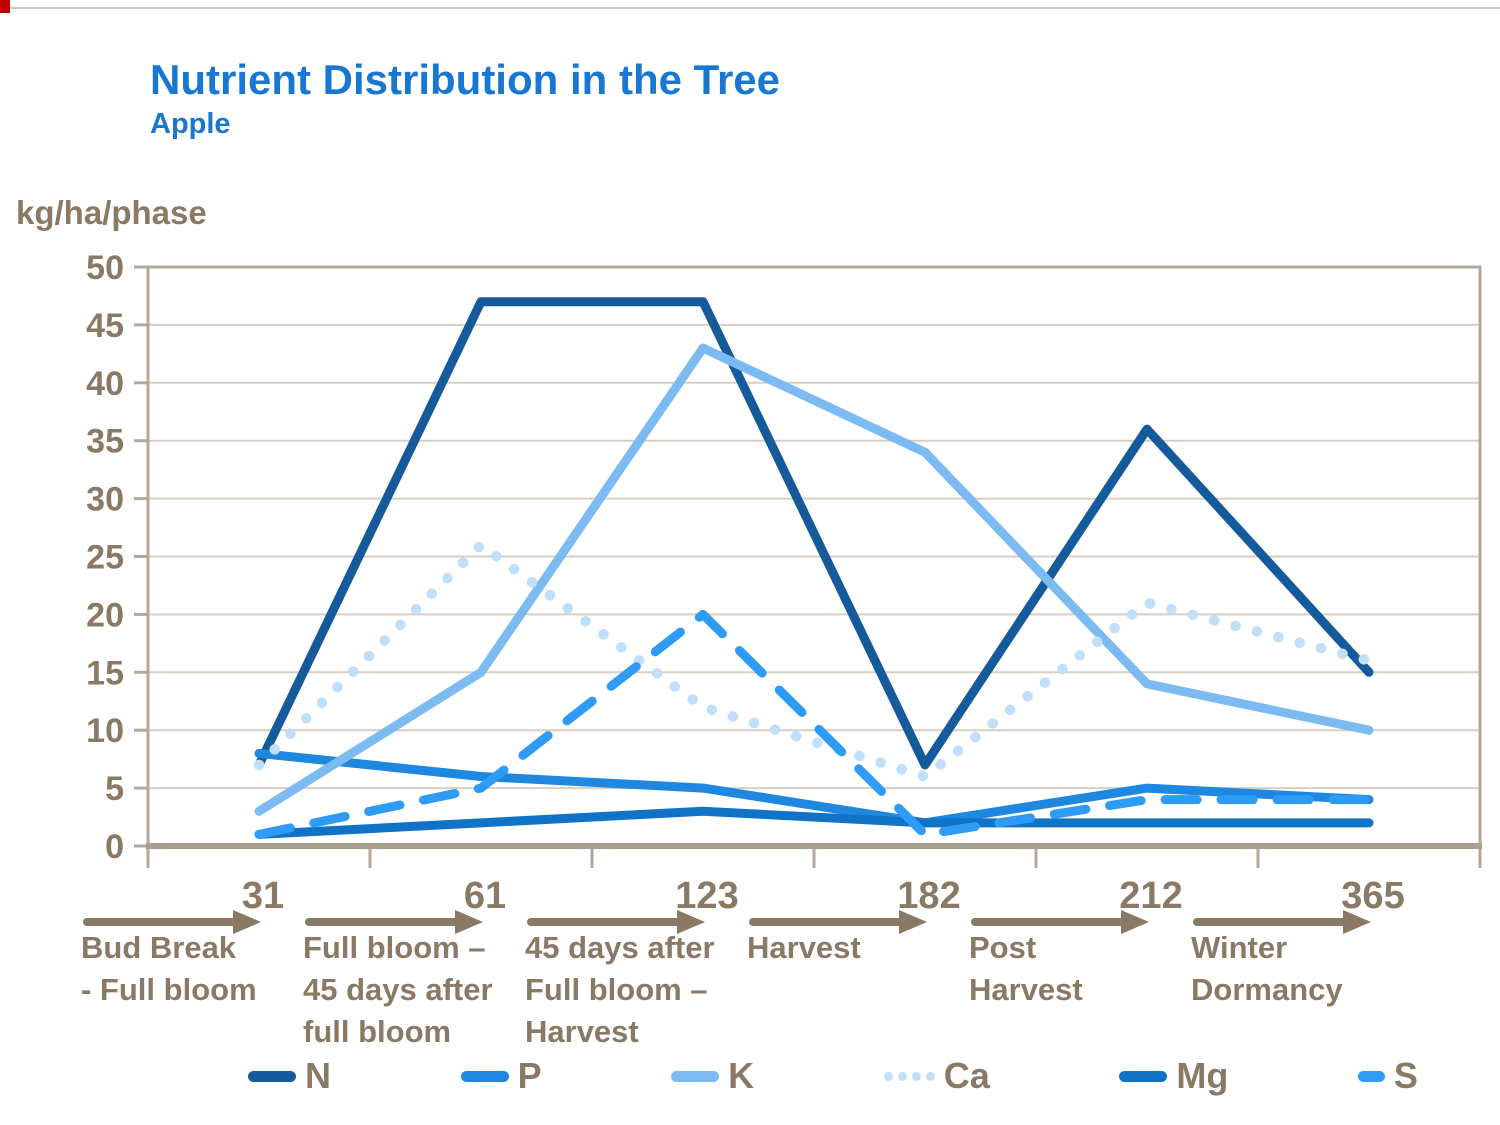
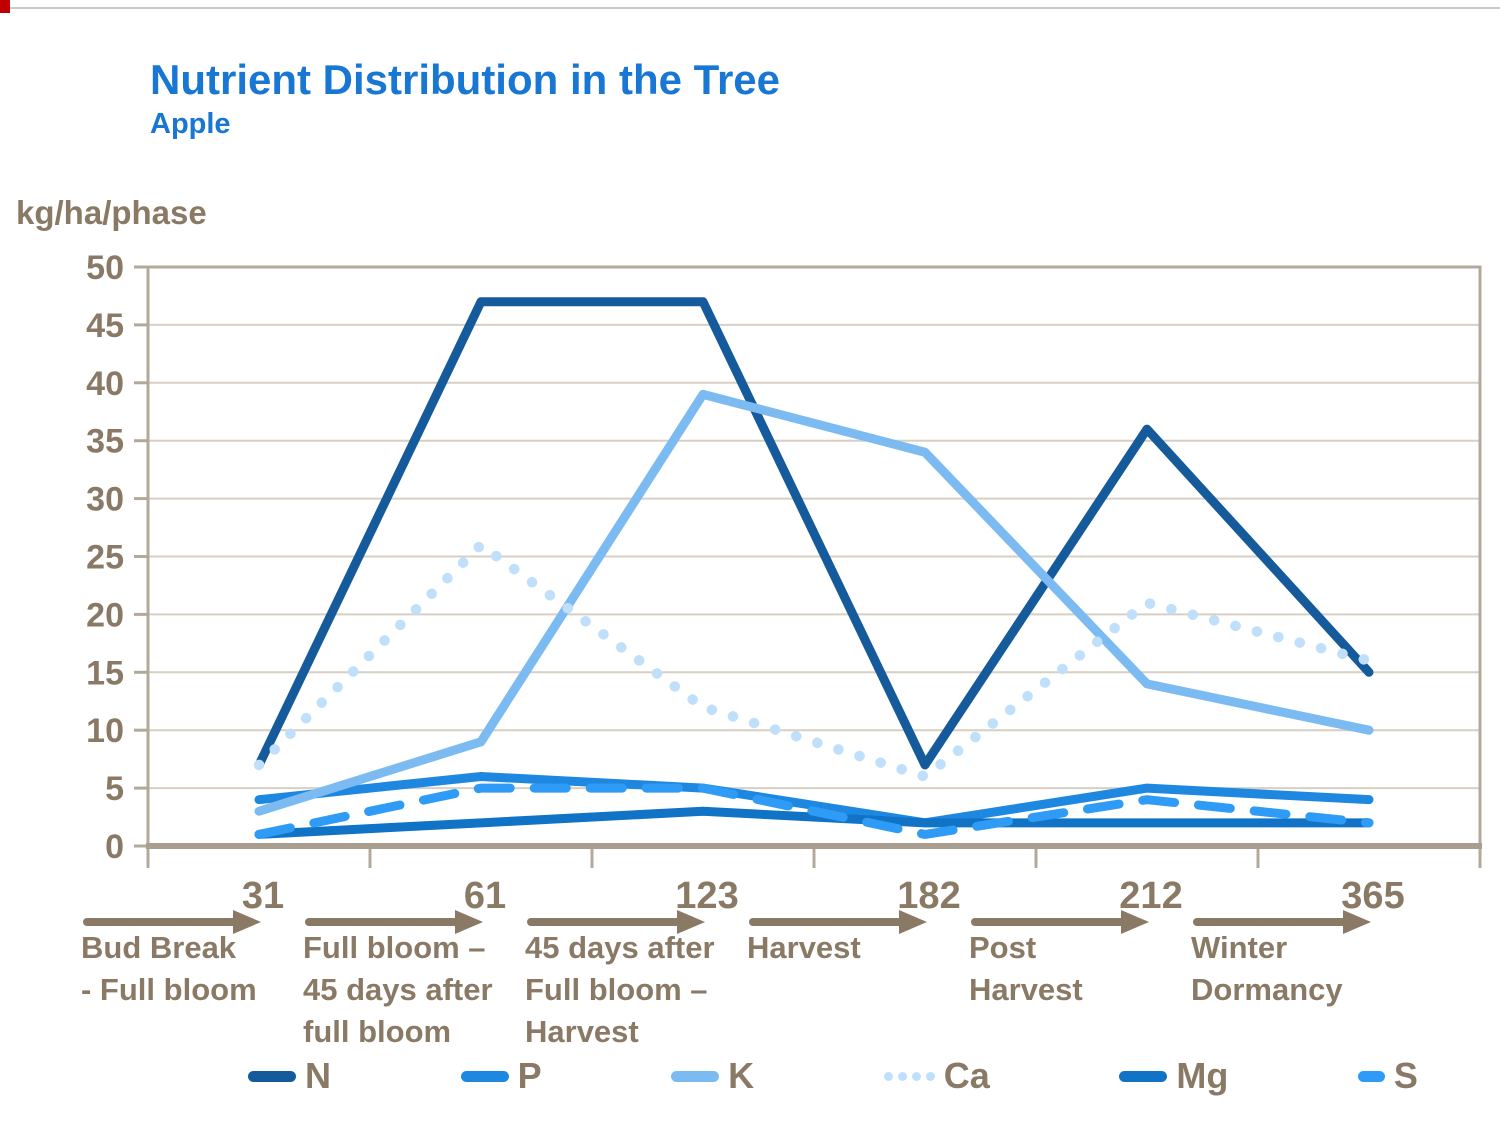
P/31: 8 -> 4
K/61: 15 -> 9
K/123: 43 -> 39
S/123: 20 -> 5
S/365: 4 -> 2
